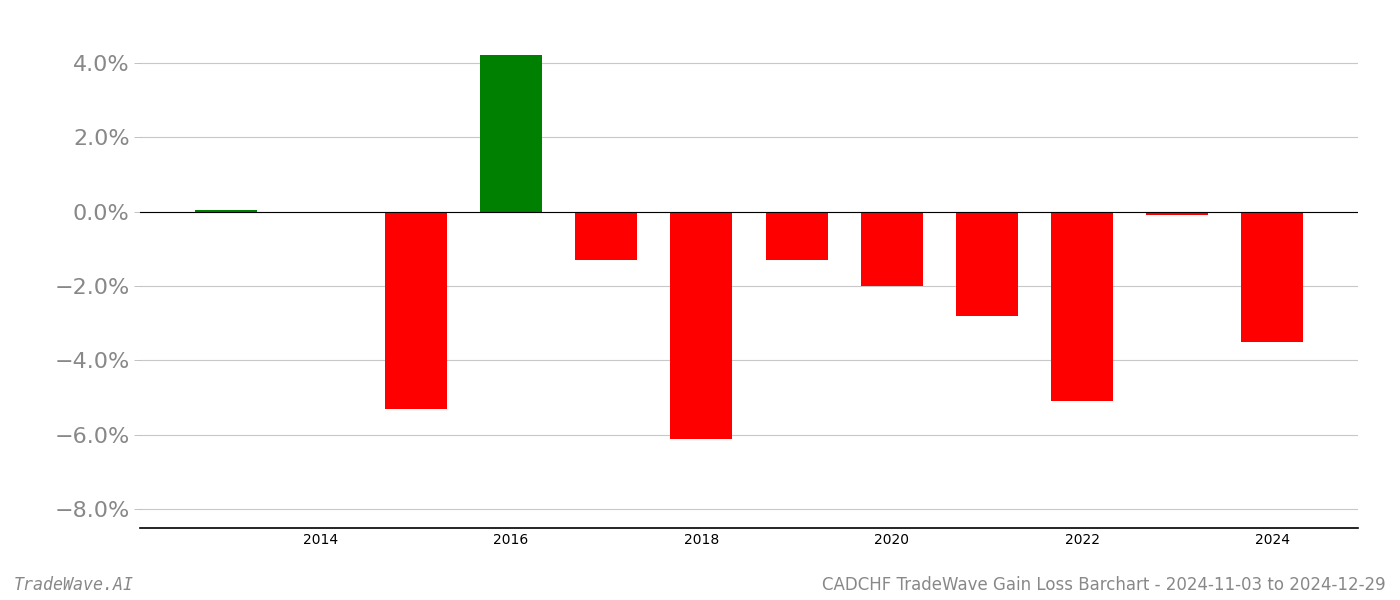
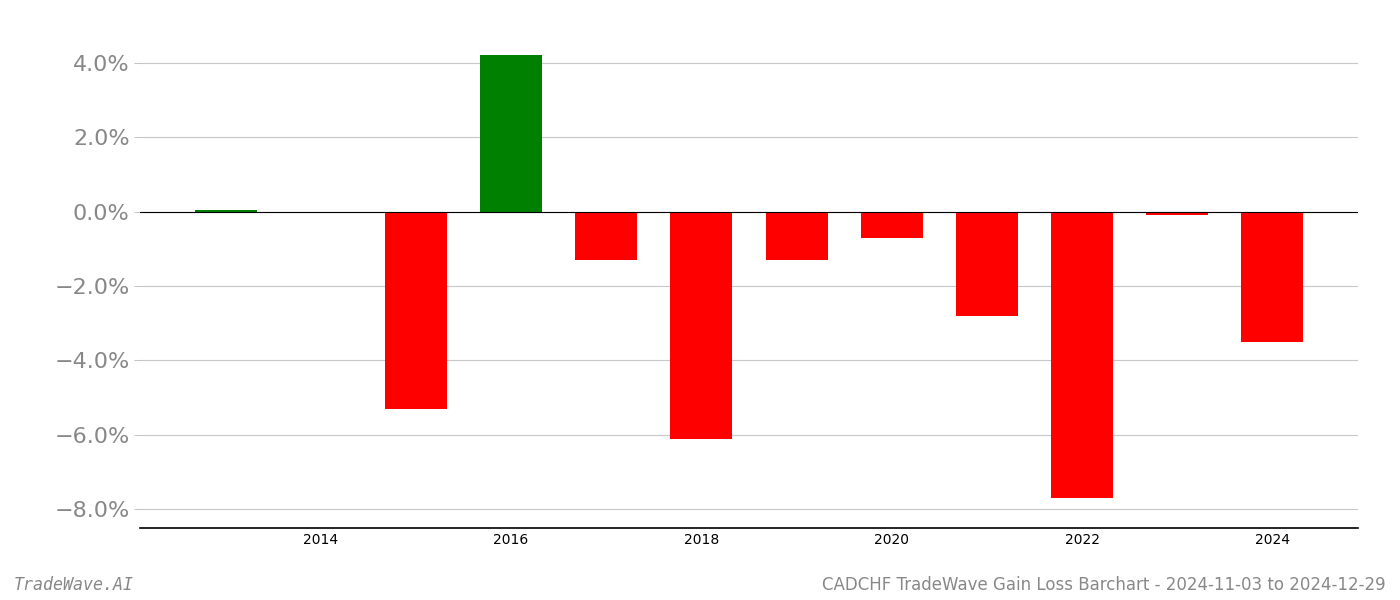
2020: -2.00% -> -0.70%
2022: -5.10% -> -7.70%
